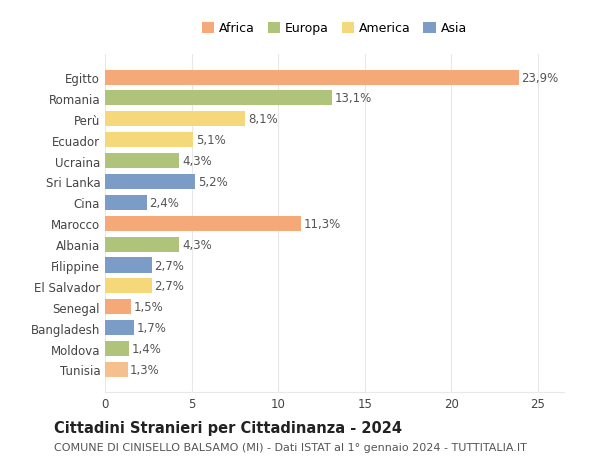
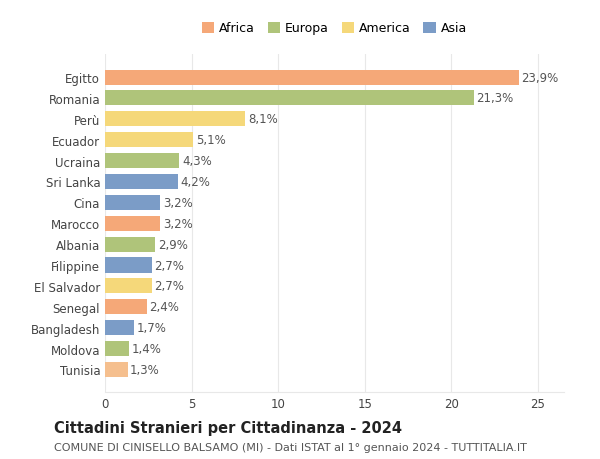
Romania: 13,1% -> 21,3%
Sri Lanka: 5,2% -> 4,2%
Cina: 2,4% -> 3,2%
Marocco: 11,3% -> 3,2%
Albania: 4,3% -> 2,9%
Senegal: 1,5% -> 2,4%
